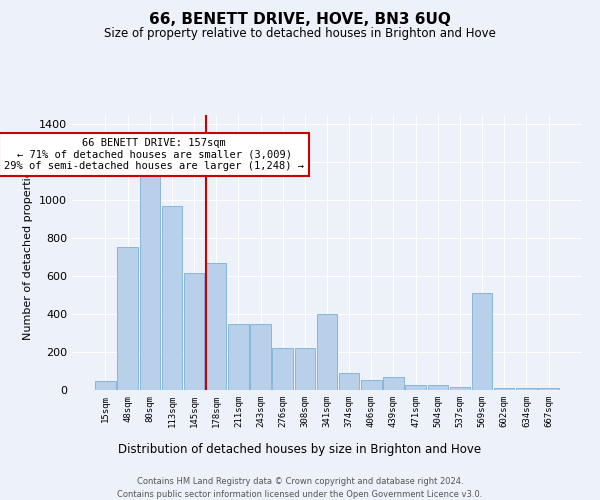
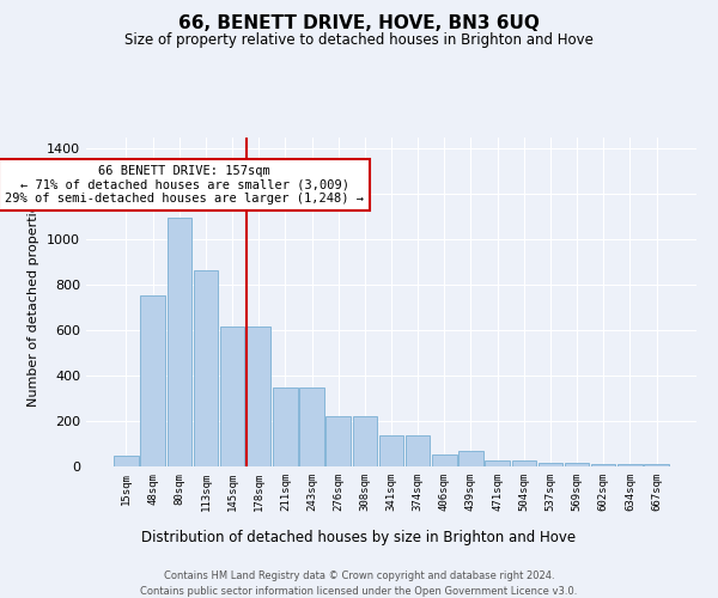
80sqm: 1140 -> 1100
113sqm: 970 -> 860
178sqm: 670 -> 620
341sqm: 400 -> 140
374sqm: 90 -> 140
569sqm: 510 -> 20
